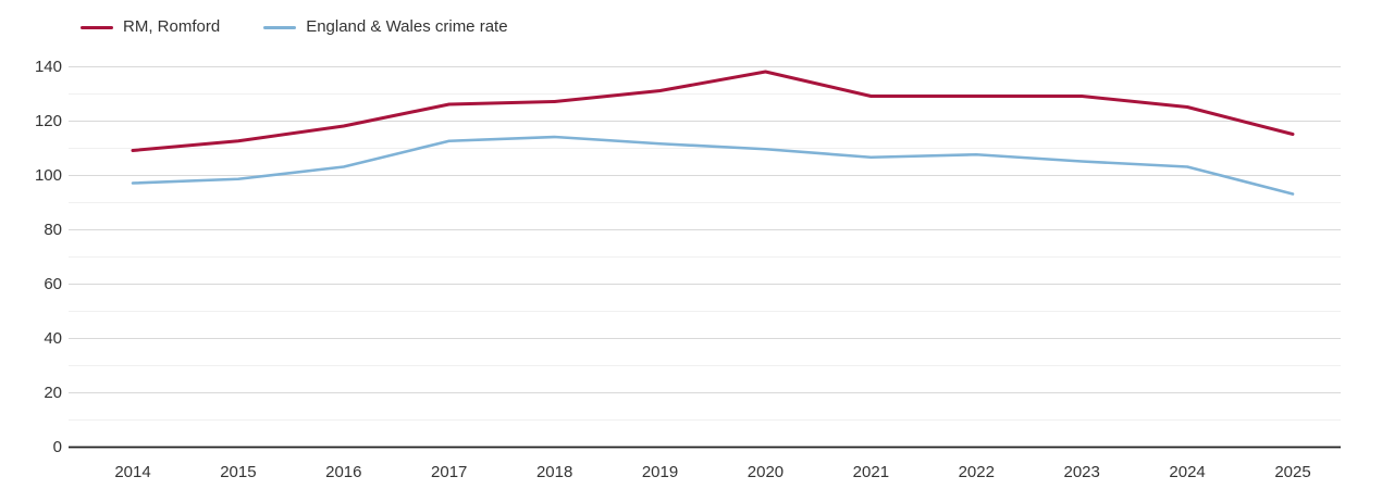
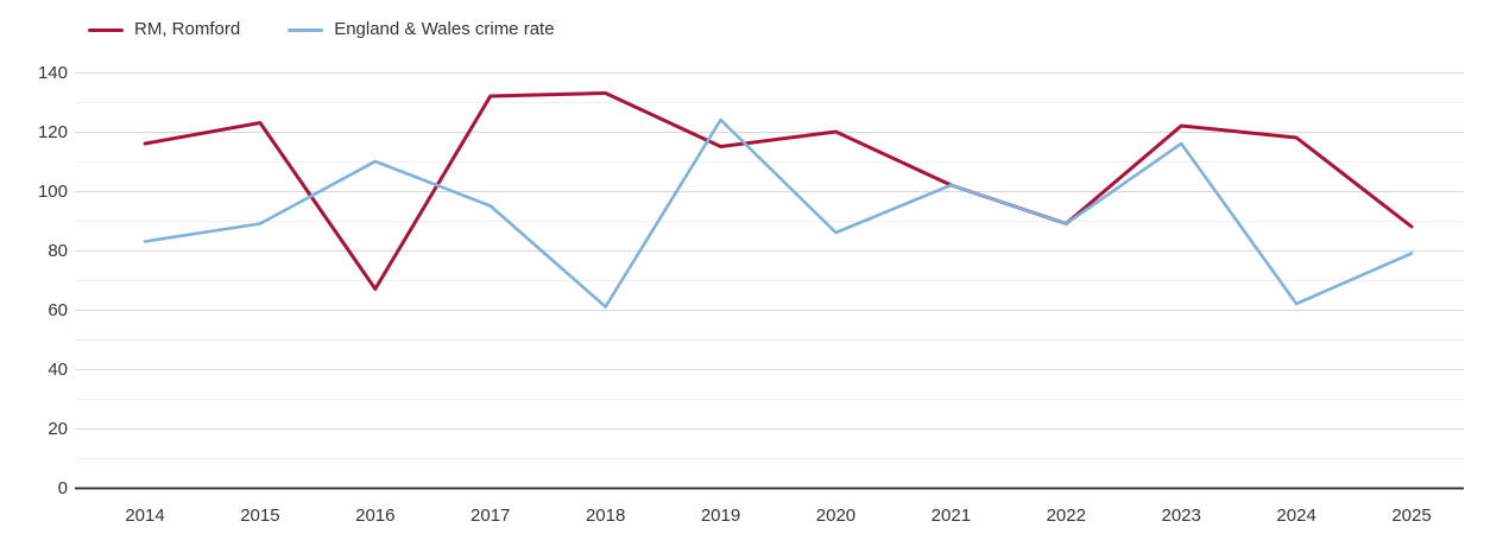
RM, Romford/2014: 109 -> 116
England & Wales crime rate/2014: 97 -> 83
RM, Romford/2015: 112 -> 123
England & Wales crime rate/2015: 98 -> 89
RM, Romford/2016: 118 -> 67
England & Wales crime rate/2016: 103 -> 110
RM, Romford/2017: 126 -> 132
England & Wales crime rate/2017: 112 -> 95
RM, Romford/2018: 127 -> 133
England & Wales crime rate/2018: 114 -> 61
RM, Romford/2019: 131 -> 115
England & Wales crime rate/2019: 112 -> 124
RM, Romford/2020: 138 -> 120
England & Wales crime rate/2020: 110 -> 86
RM, Romford/2021: 129 -> 102
England & Wales crime rate/2021: 106 -> 102
RM, Romford/2022: 129 -> 89
England & Wales crime rate/2022: 108 -> 89
RM, Romford/2023: 129 -> 122
England & Wales crime rate/2023: 105 -> 116
RM, Romford/2024: 125 -> 118
England & Wales crime rate/2024: 103 -> 62
RM, Romford/2025: 115 -> 88
England & Wales crime rate/2025: 93 -> 79
